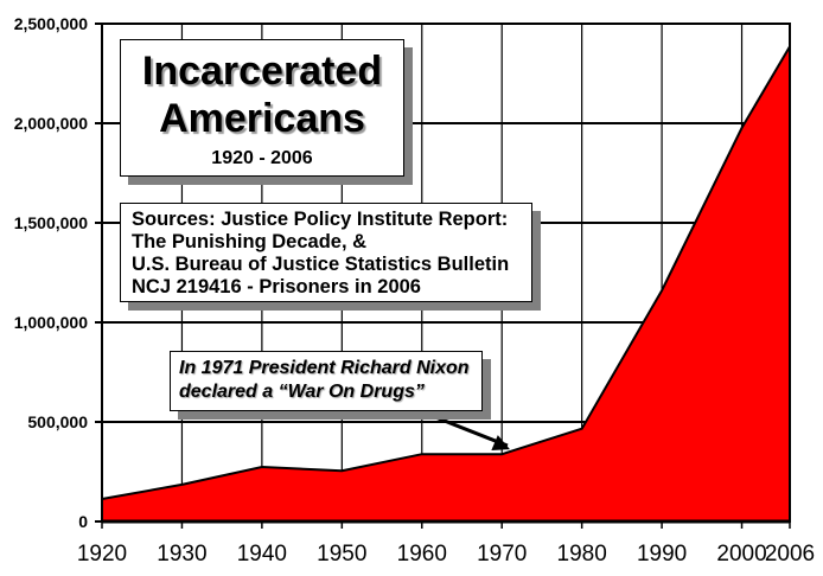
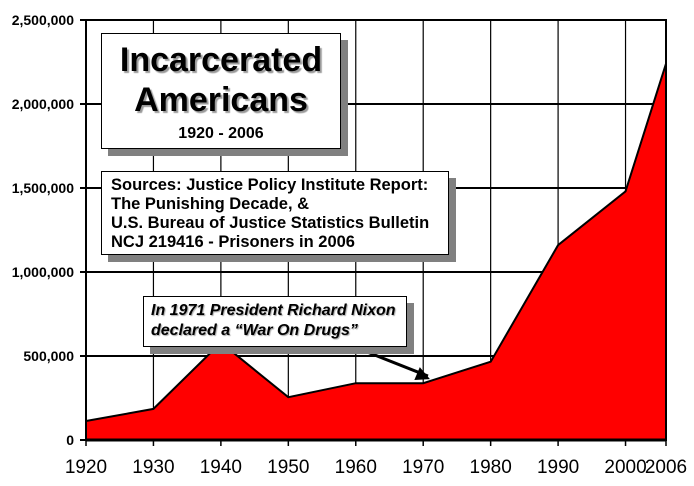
1940: 270000 -> 580000
2000: 1980000 -> 1480000
2006: 2380000 -> 2240000
